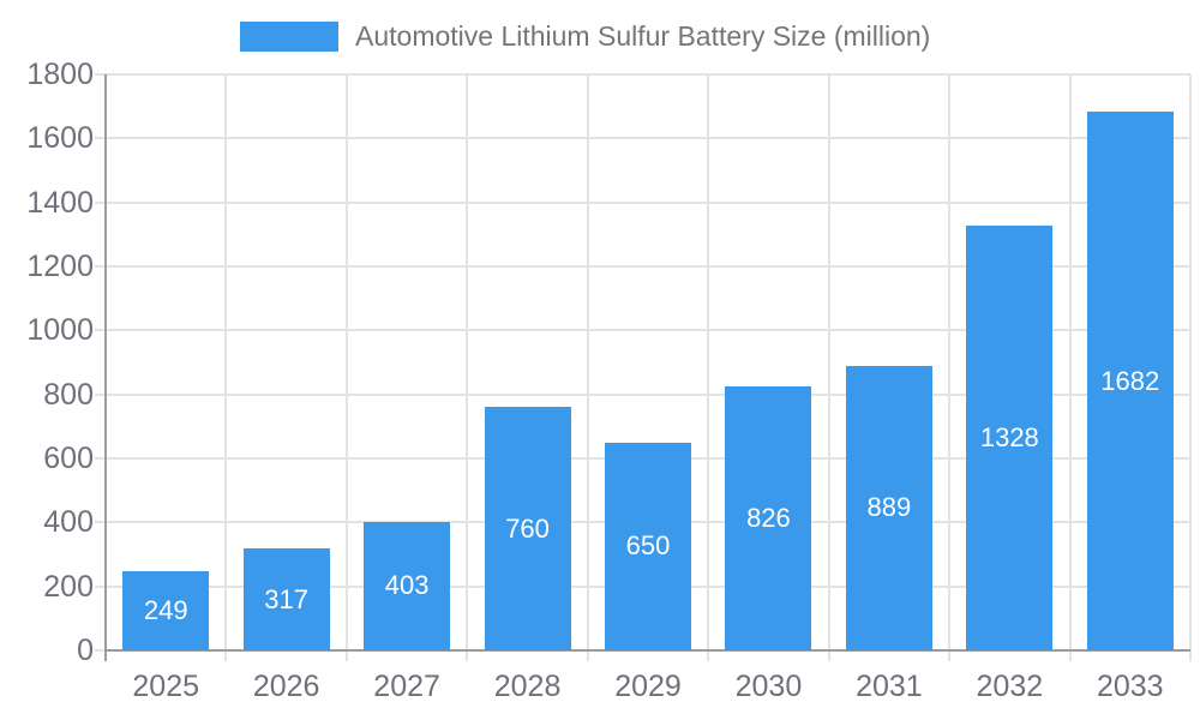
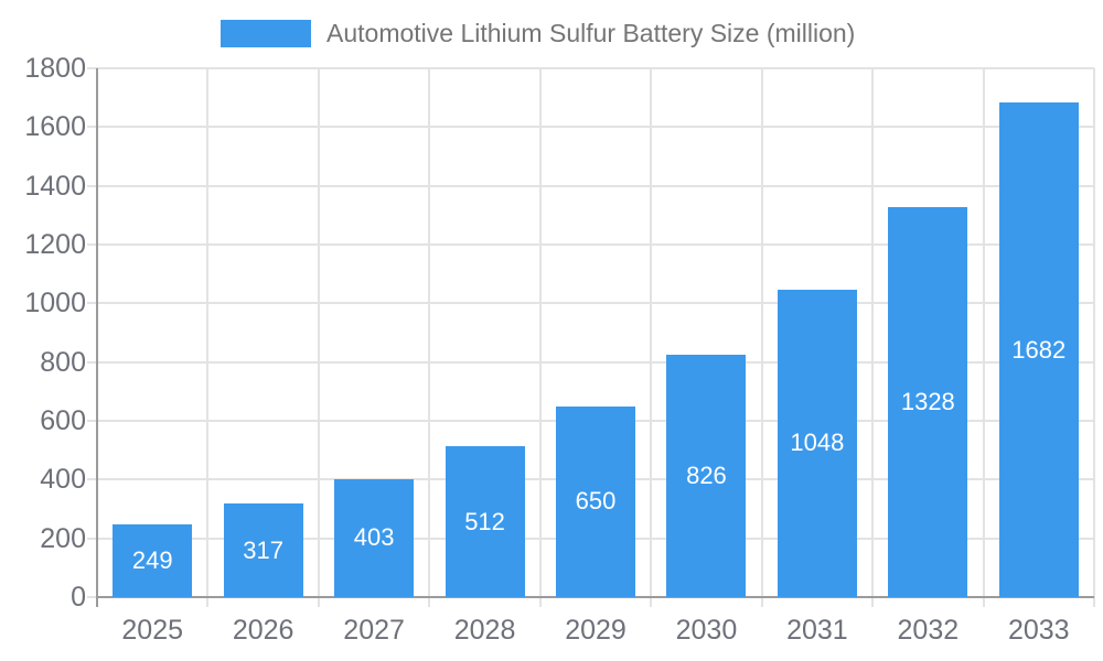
2028: 760 -> 512
2031: 889 -> 1048
